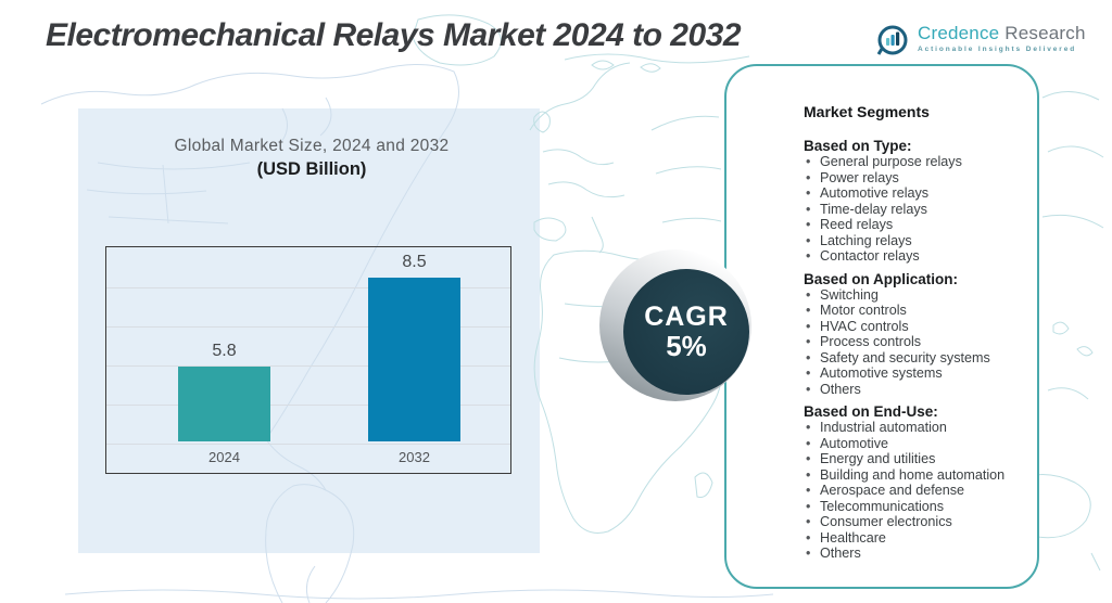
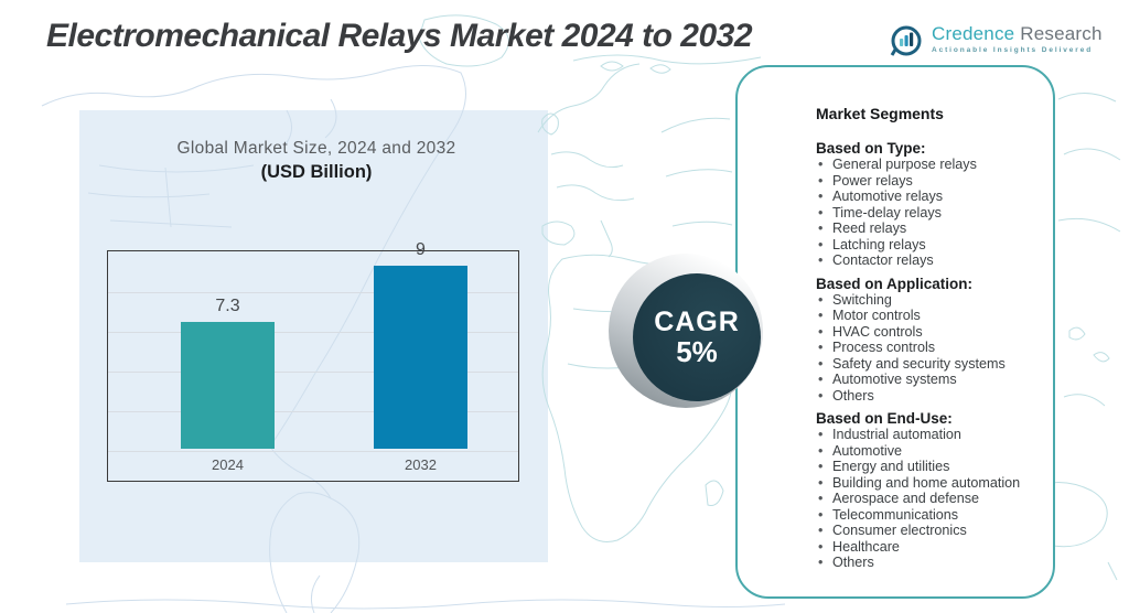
2024: 5.8 -> 7.3
2032: 8.5 -> 9
